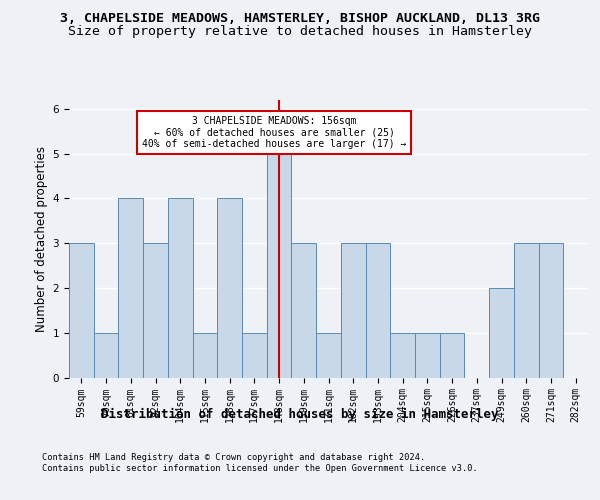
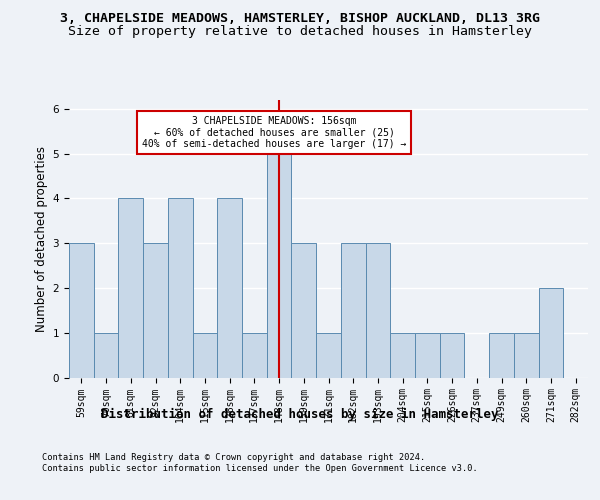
249sqm: 2 -> 1
260sqm: 3 -> 1
271sqm: 3 -> 2
